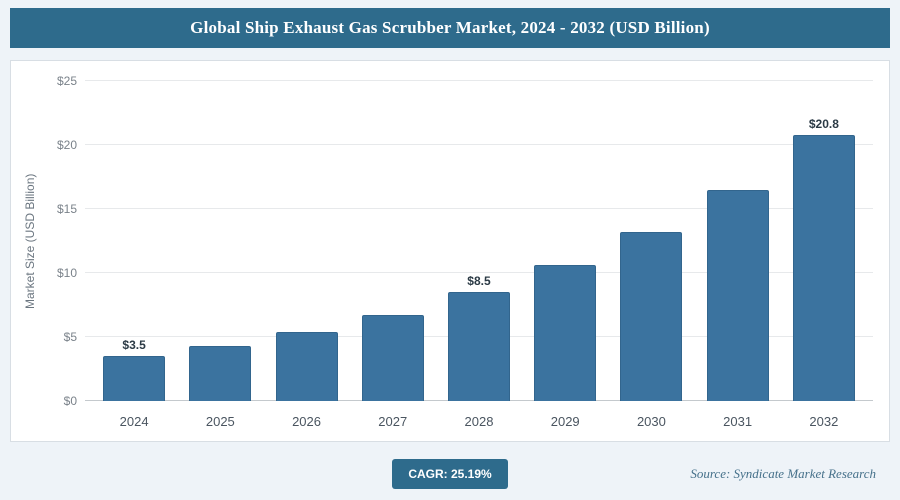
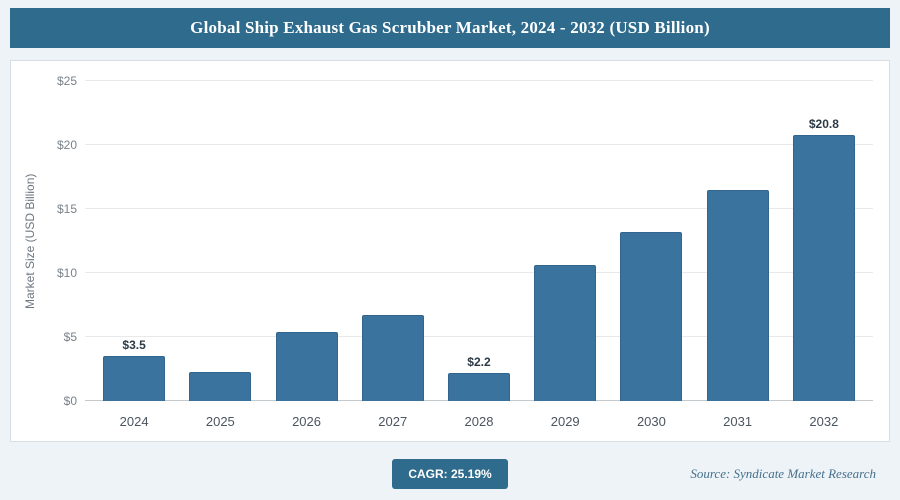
2025: $4.3 -> $2.3
2028: $8.5 -> $2.2
